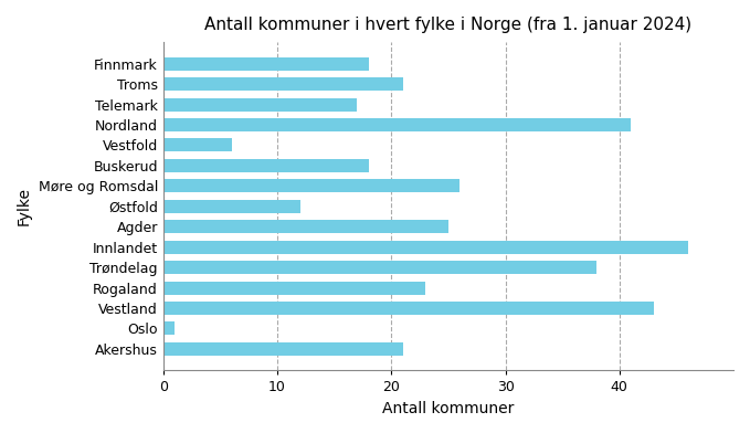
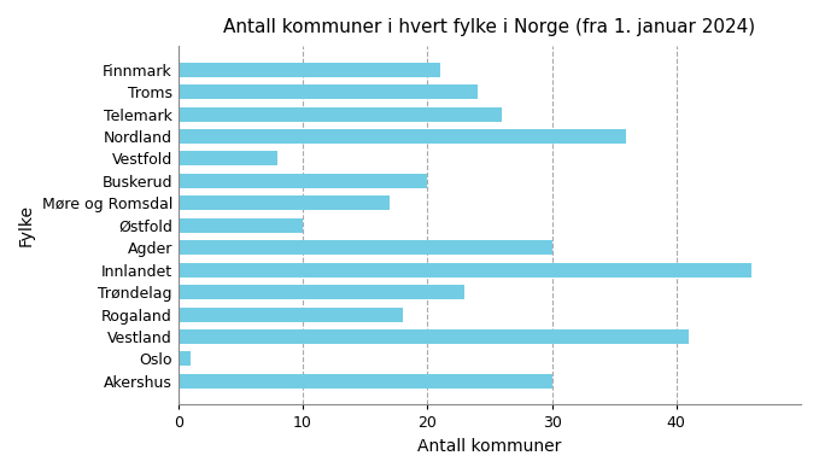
Finnmark: 18 -> 21
Troms: 21 -> 24
Telemark: 17 -> 26
Nordland: 41 -> 36
Vestfold: 6 -> 8
Buskerud: 18 -> 20
Møre og Romsdal: 26 -> 17
Østfold: 12 -> 10
Agder: 25 -> 30
Trøndelag: 38 -> 23
Rogaland: 23 -> 18
Vestland: 43 -> 41
Akershus: 21 -> 30
